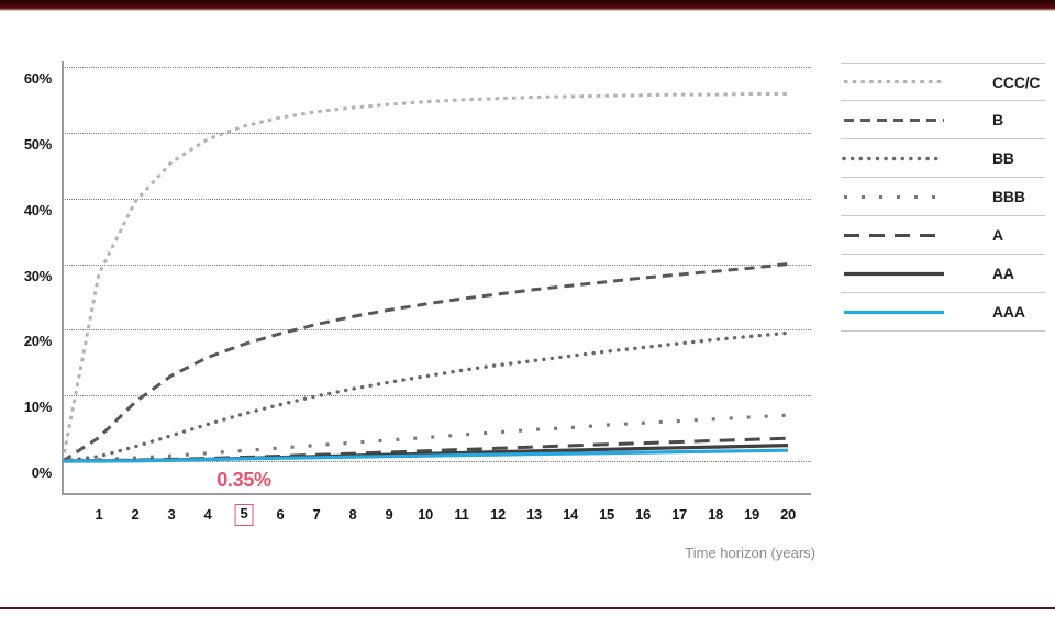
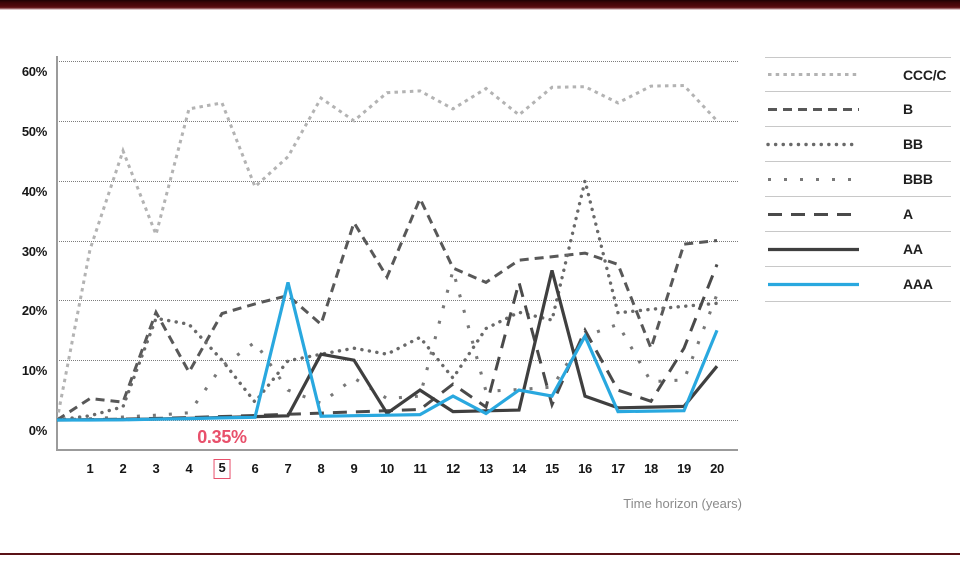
CCC/C/2: 40% -> 45%
B/2: 9% -> 3%
CCC/C/3: 46% -> 31%
B/3: 13% -> 18%
BB/3: 4% -> 17%
CCC/C/4: 49% -> 52%
B/4: 16% -> 8%
BB/4: 6% -> 16%
CCC/C/5: 51% -> 53%
BB/5: 7% -> 10%
BBB/5: 2% -> 9%
CCC/C/6: 52% -> 39%
BB/6: 9% -> 3%
BBB/6: 2% -> 13%
CCC/C/7: 53% -> 44%
BBB/7: 2% -> 5%
AAA/7: 1% -> 23%
B/8: 22% -> 16%
AA/8: 1% -> 11%
CCC/C/9: 54% -> 50%
B/9: 23% -> 33%
BBB/9: 3% -> 7%
AA/9: 1% -> 10%
BB/10: 13% -> 11%
B/11: 25% -> 37%
AA/11: 1% -> 5%
CCC/C/12: 55% -> 52%
BB/12: 15% -> 7%
BBB/12: 4% -> 25%
A/12: 2% -> 6%
AAA/12: 1% -> 4%
B/13: 26% -> 23%
CCC/C/14: 56% -> 51%
BB/14: 16% -> 18%
A/14: 2% -> 23%
AAA/14: 1% -> 5%
AA/15: 2% -> 25%
AAA/15: 1% -> 4%
BB/16: 17% -> 40%
BBB/16: 6% -> 14%
A/16: 3% -> 15%
AA/16: 2% -> 4%
AAA/16: 1% -> 14%
CCC/C/17: 56% -> 53%
B/17: 28% -> 26%
BBB/17: 6% -> 16%
A/17: 3% -> 5%
B/18: 29% -> 12%
A/19: 3% -> 12%
CCC/C/20: 56% -> 50%
BBB/20: 7% -> 21%
A/20: 3% -> 26%
AA/20: 2% -> 9%
AAA/20: 2% -> 15%
